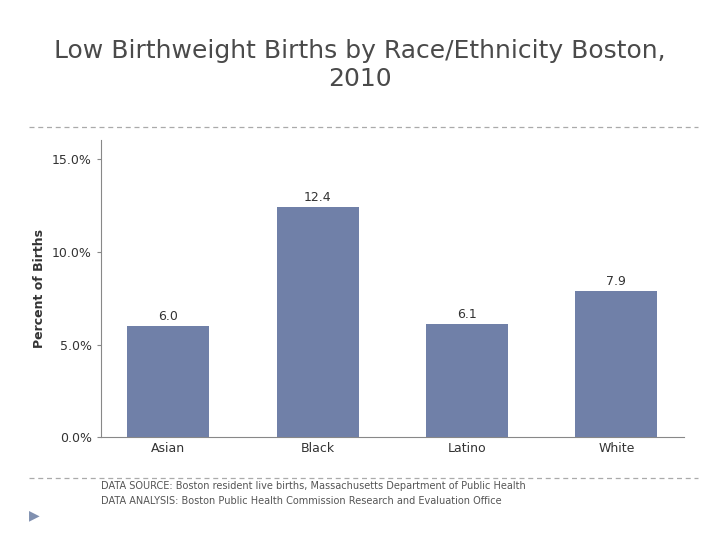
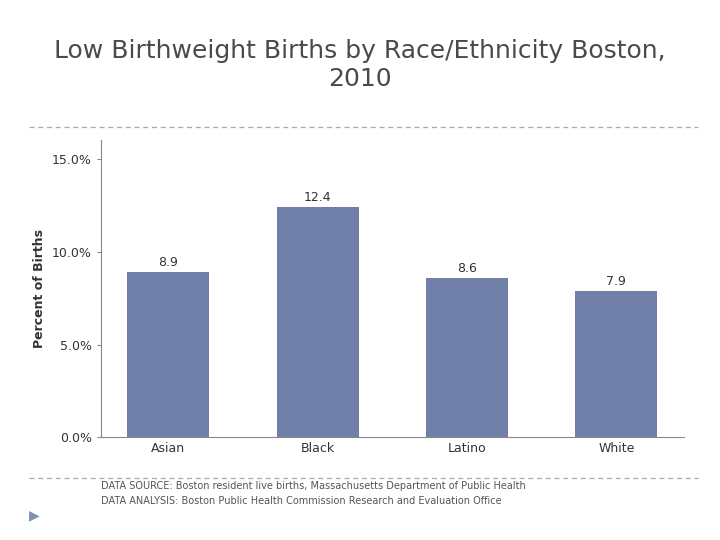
Asian: 6.0 -> 8.9
Latino: 6.1 -> 8.6
